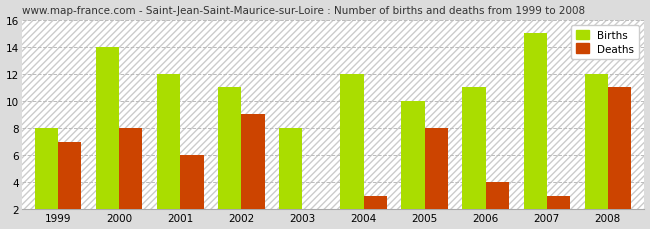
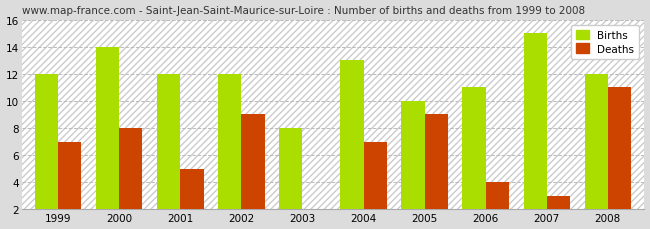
Births/1999: 8 -> 12
Deaths/2001: 6 -> 5
Births/2002: 11 -> 12
Births/2004: 12 -> 13
Deaths/2004: 3 -> 7
Deaths/2005: 8 -> 9
